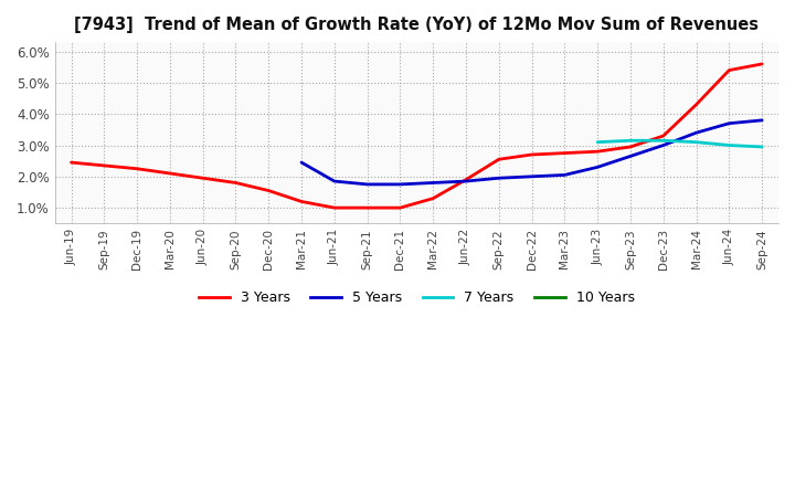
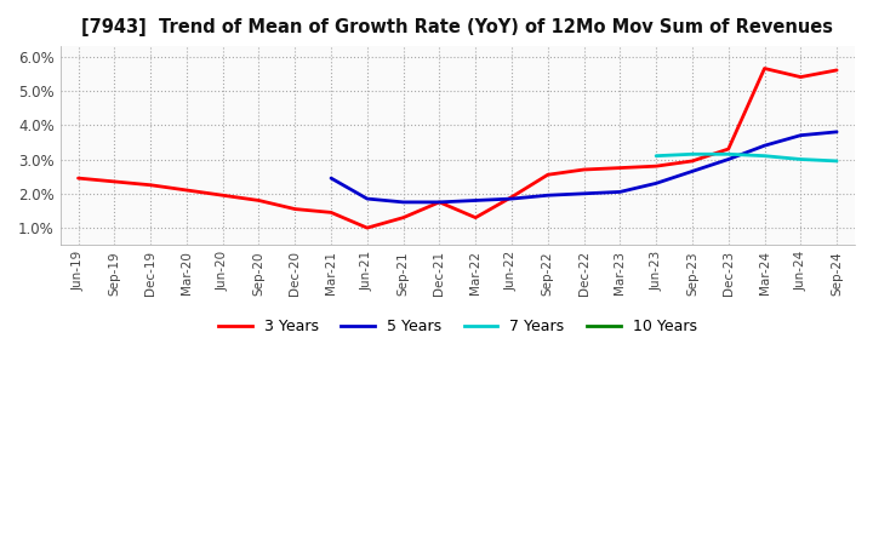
3 Years/Mar-21: 1.20% -> 1.45%
3 Years/Sep-21: 1.00% -> 1.30%
3 Years/Dec-21: 1.00% -> 1.75%
3 Years/Mar-24: 4.30% -> 5.65%
